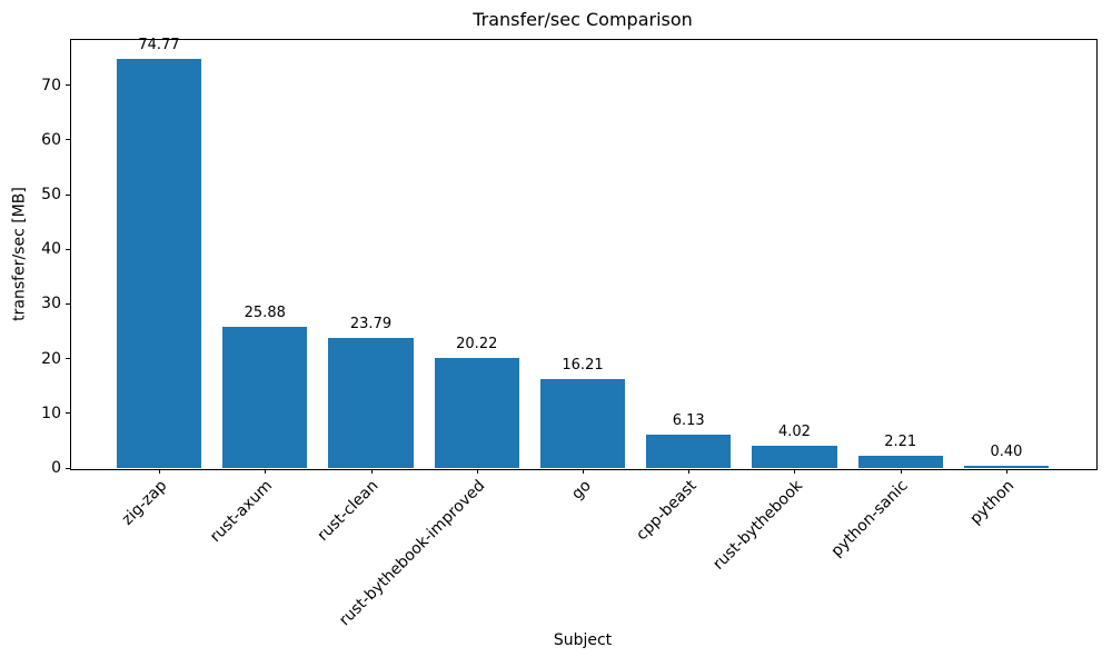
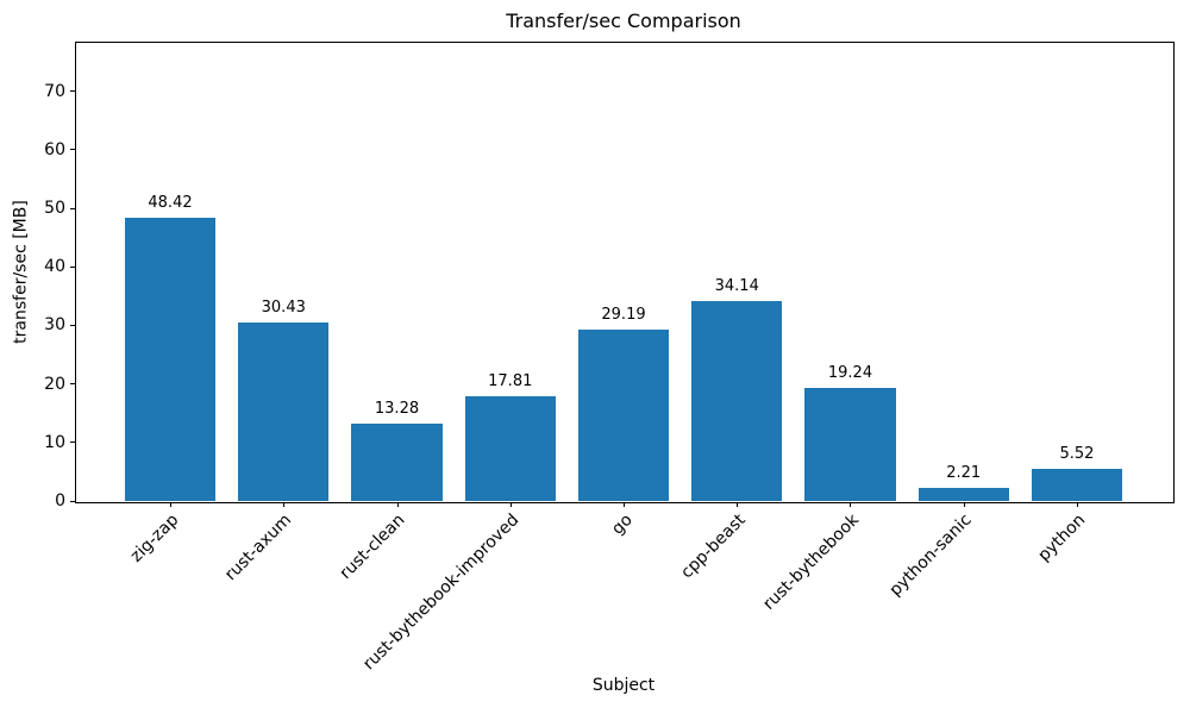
zig-zap: 74.77 -> 48.42
rust-axum: 25.88 -> 30.43
rust-clean: 23.79 -> 13.28
rust-bythebook-improved: 20.22 -> 17.81
go: 16.21 -> 29.19
cpp-beast: 6.13 -> 34.14
rust-bythebook: 4.02 -> 19.24
python: 0.40 -> 5.52
